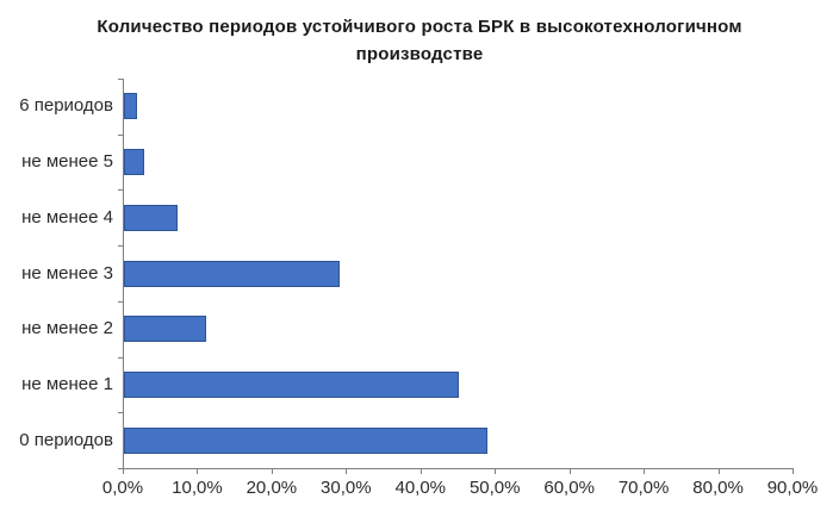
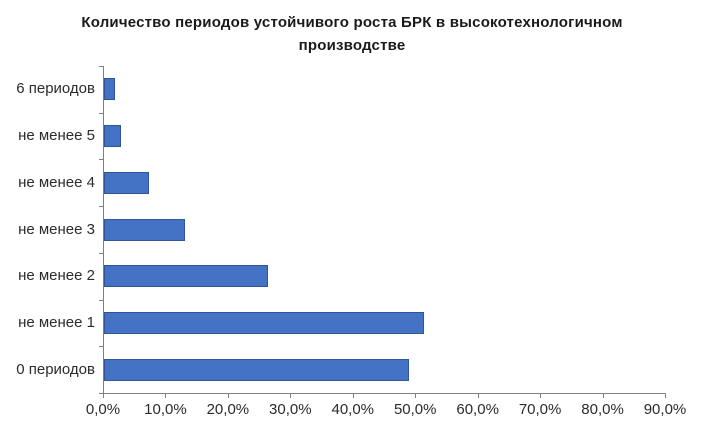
не менее 3: 29% -> 13%
не менее 2: 11% -> 26%
не менее 1: 45% -> 51%
